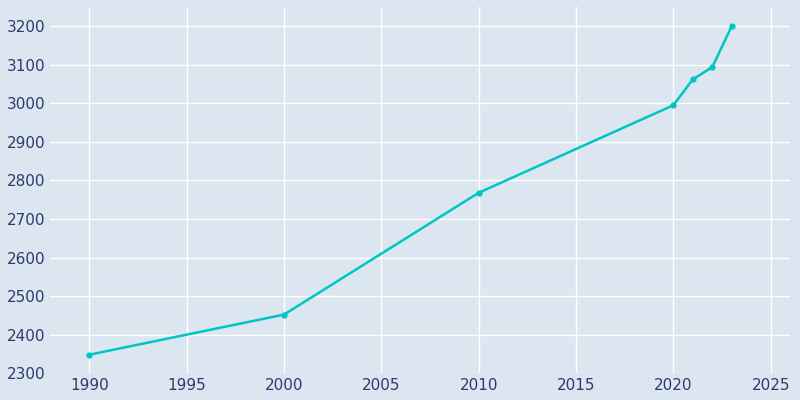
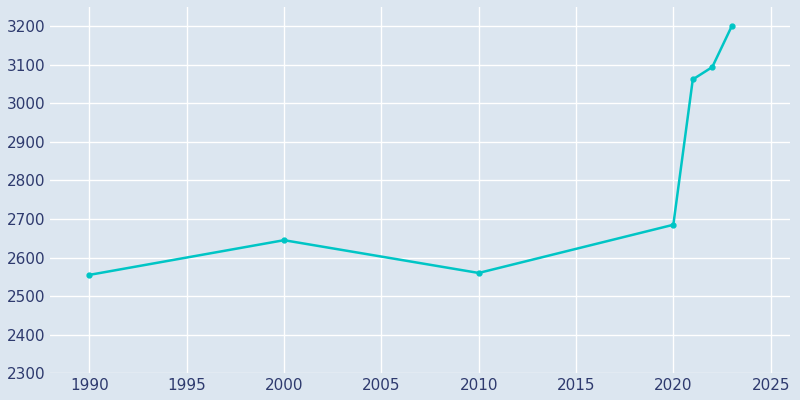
1990: 2348 -> 2555
2000: 2452 -> 2645
2010: 2768 -> 2560
2020: 2995 -> 2685
